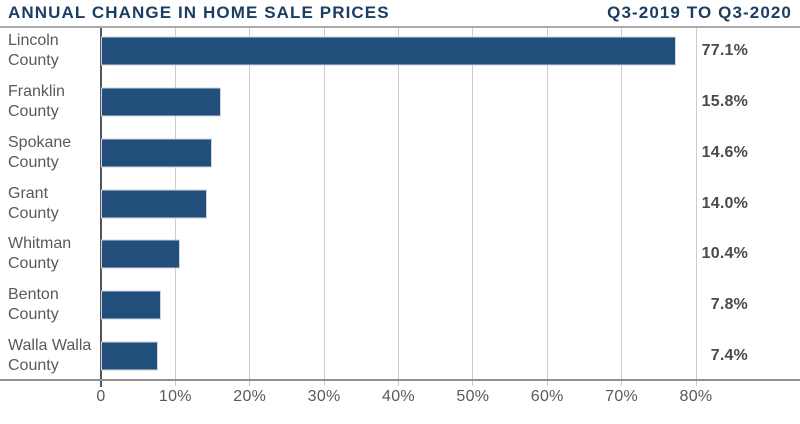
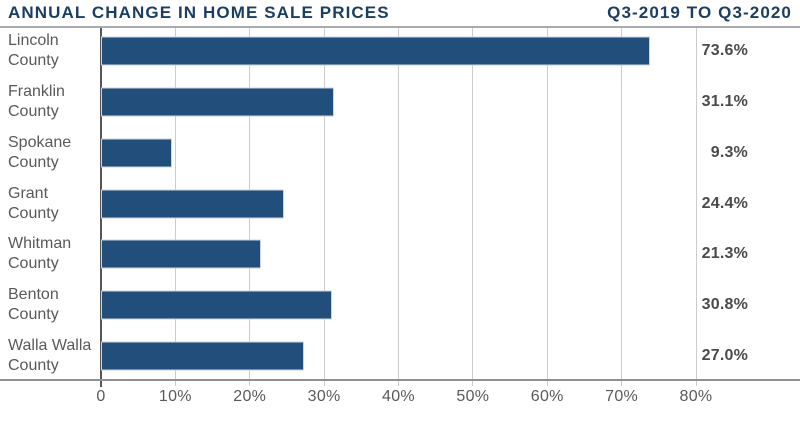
Lincoln County: 77.1% -> 73.6%
Franklin County: 15.8% -> 31.1%
Spokane County: 14.6% -> 9.3%
Grant County: 14.0% -> 24.4%
Whitman County: 10.4% -> 21.3%
Benton County: 7.8% -> 30.8%
Walla Walla County: 7.4% -> 27.0%
